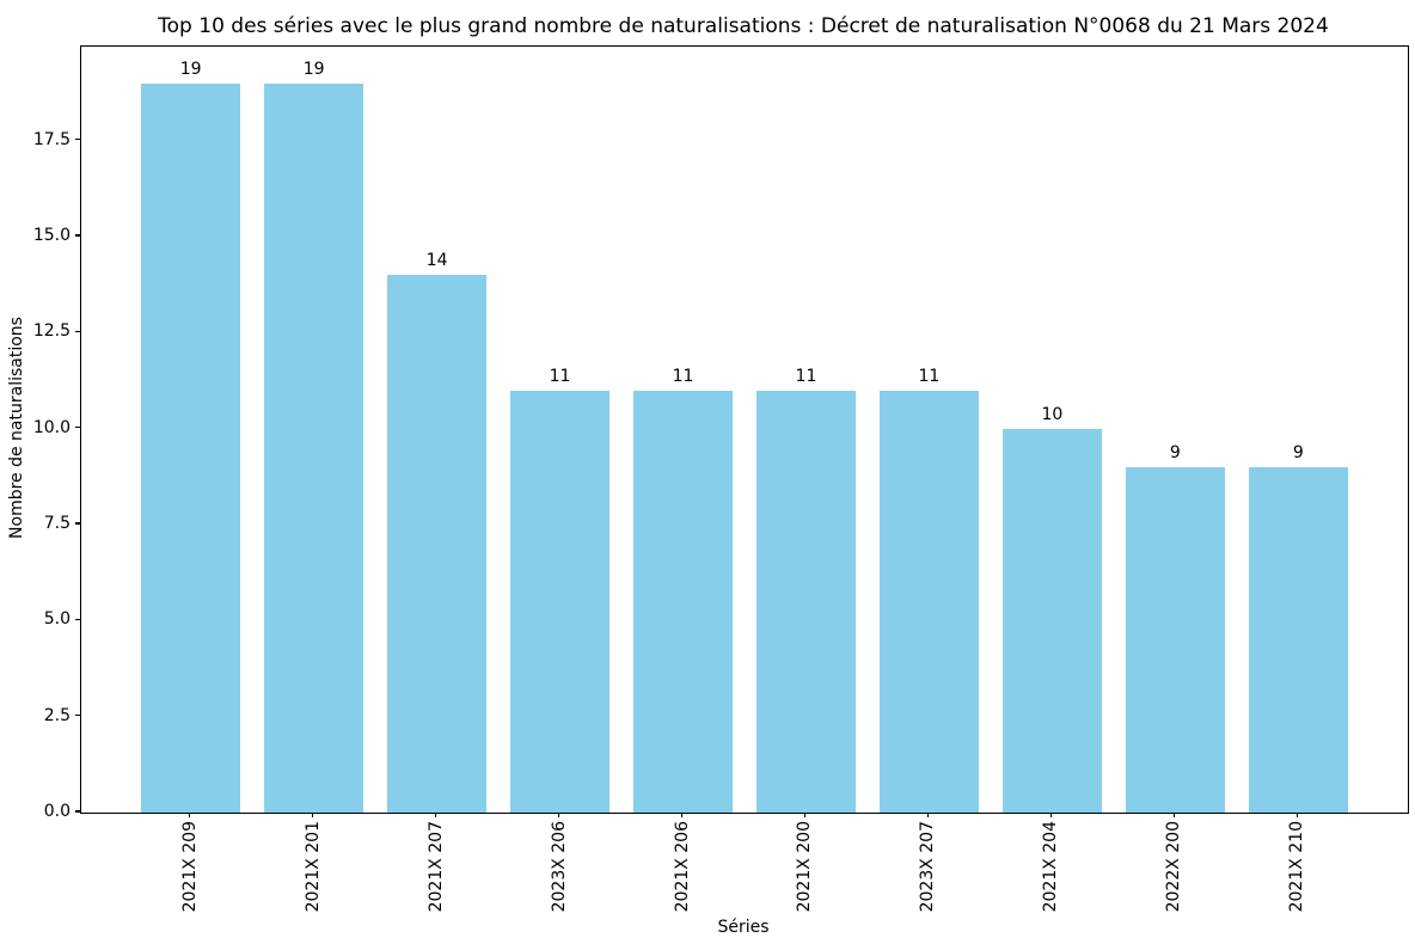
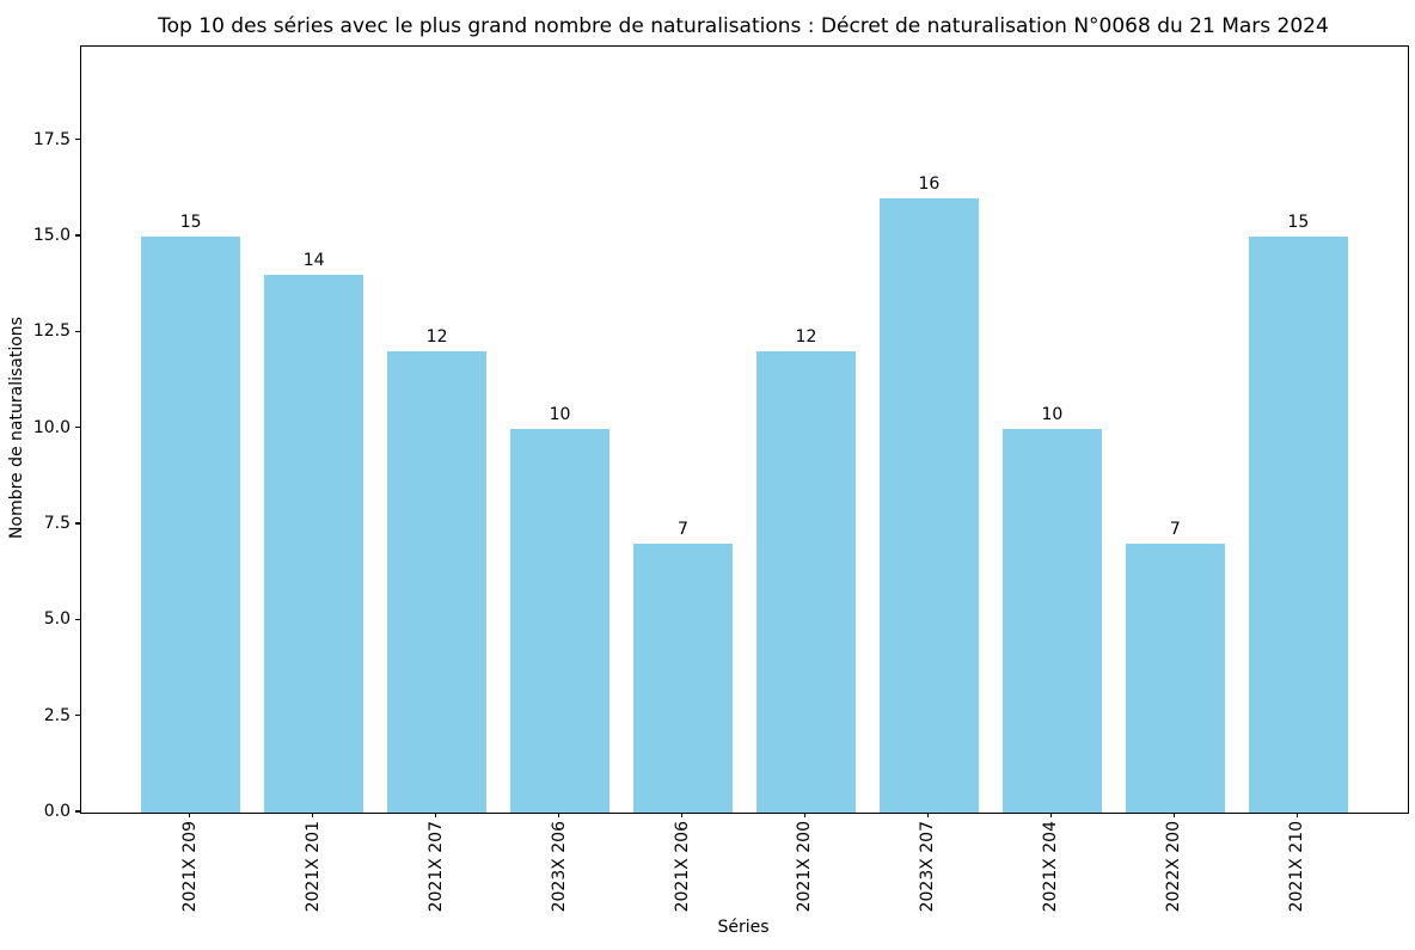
2021X 209: 19 -> 15
2021X 201: 19 -> 14
2021X 207: 14 -> 12
2023X 206: 11 -> 10
2021X 206: 11 -> 7
2021X 200: 11 -> 12
2023X 207: 11 -> 16
2022X 200: 9 -> 7
2021X 210: 9 -> 15
